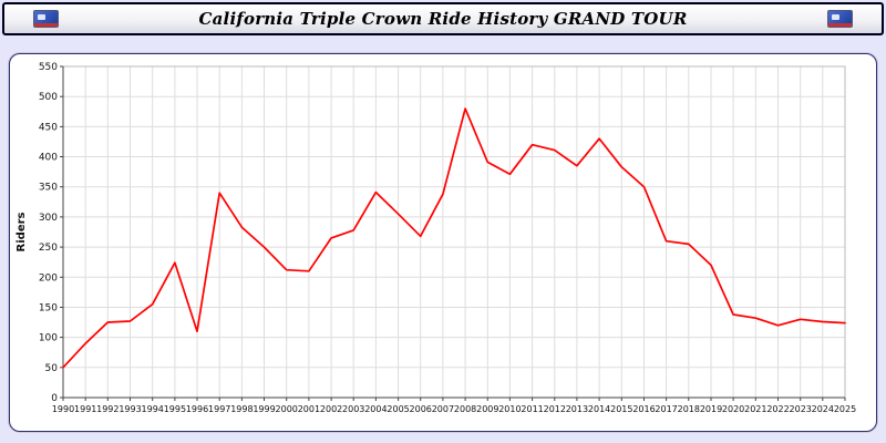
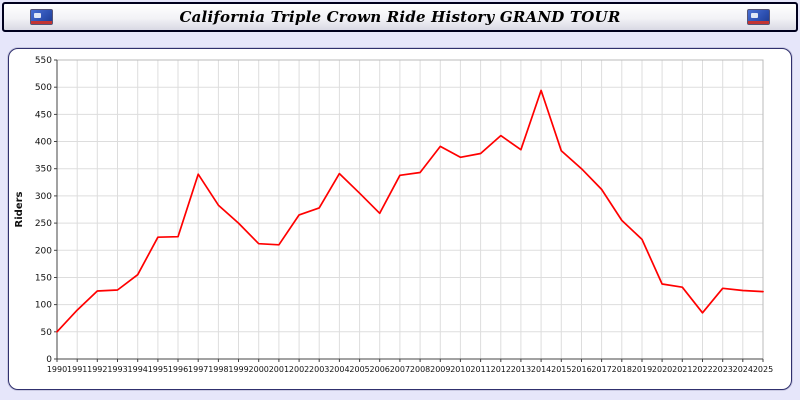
1996: 110 -> 220
2008: 480 -> 340
2011: 420 -> 380
2014: 430 -> 490
2017: 260 -> 310
2022: 120 -> 80
